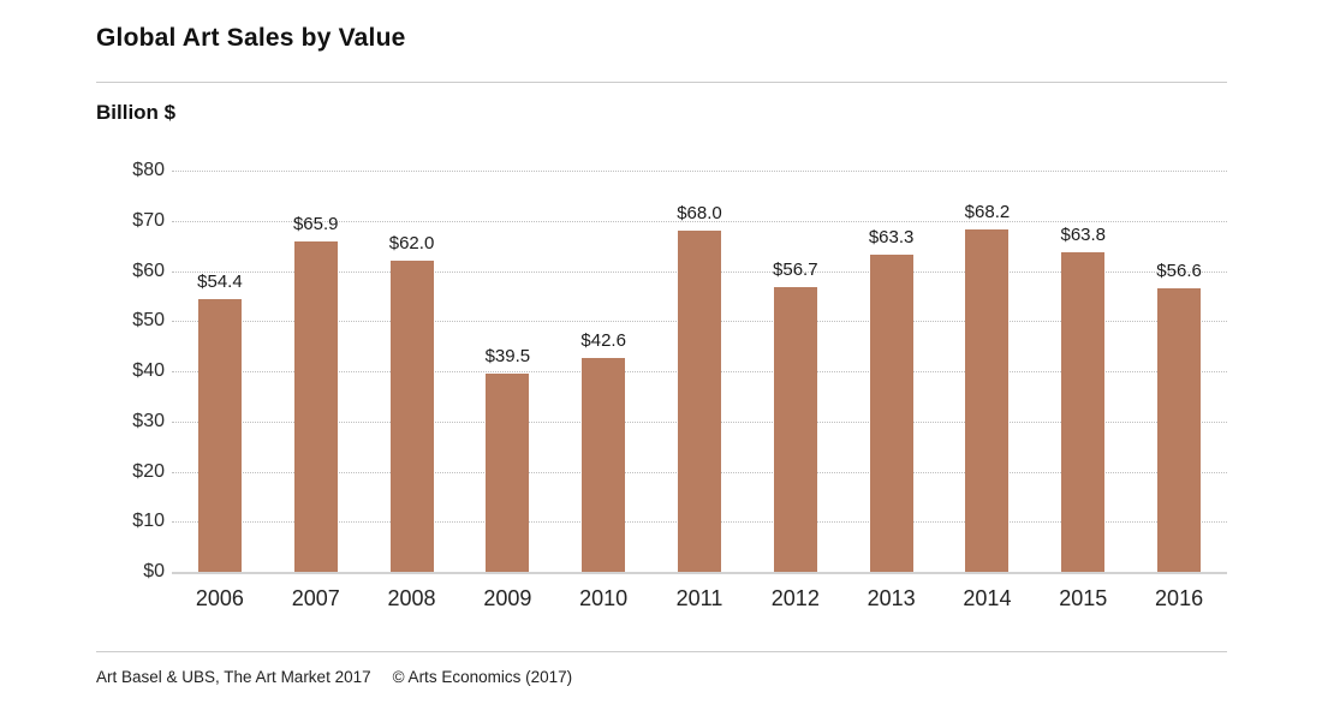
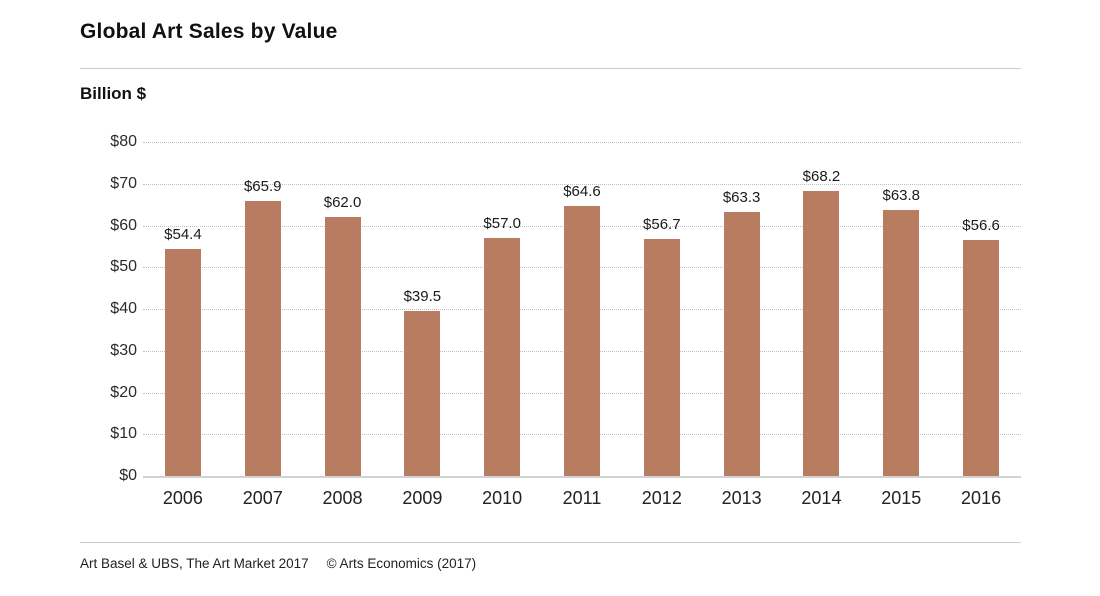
2010: $42.6 -> $57.0
2011: $68.0 -> $64.6
